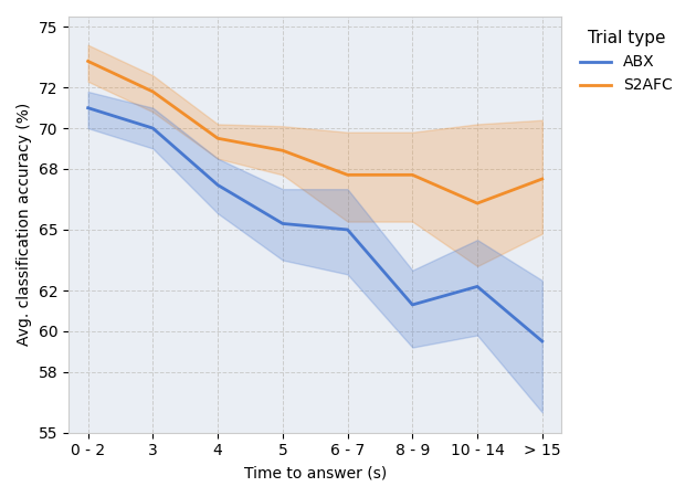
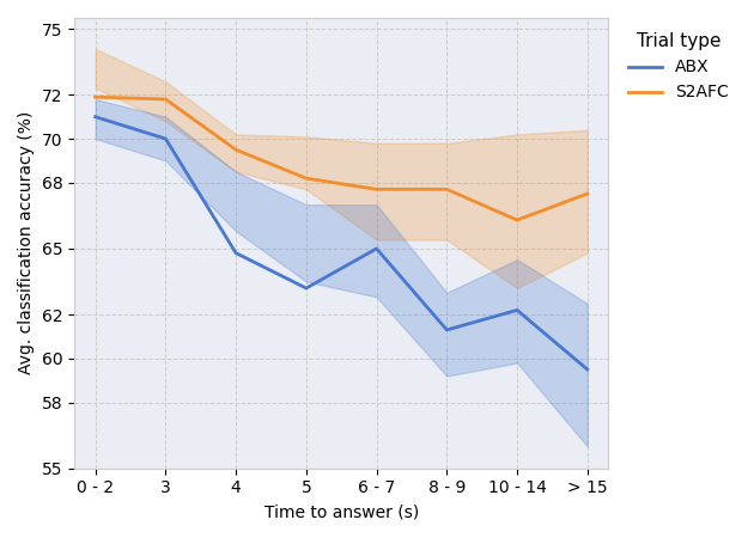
S2AFC/0 - 2: 73.3 -> 71.9
ABX/4: 67.2 -> 64.8
ABX/5: 65.3 -> 63.2
S2AFC/5: 68.9 -> 68.2
